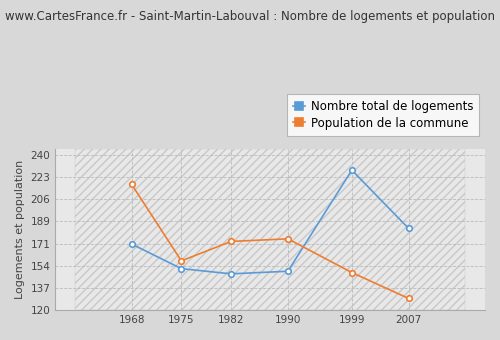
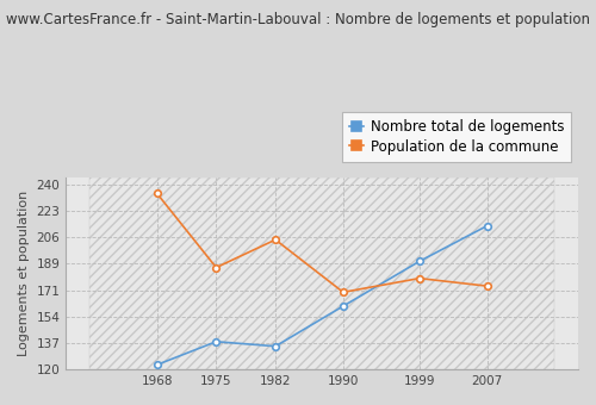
Nombre total de logements/1968: 171 -> 123
Population de la commune/1968: 217 -> 234
Nombre total de logements/1975: 152 -> 138
Population de la commune/1975: 158 -> 186
Nombre total de logements/1982: 148 -> 135
Population de la commune/1982: 173 -> 204
Nombre total de logements/1990: 150 -> 161
Population de la commune/1990: 175 -> 170
Nombre total de logements/1999: 228 -> 190
Population de la commune/1999: 149 -> 179
Nombre total de logements/2007: 183 -> 213
Population de la commune/2007: 129 -> 174
